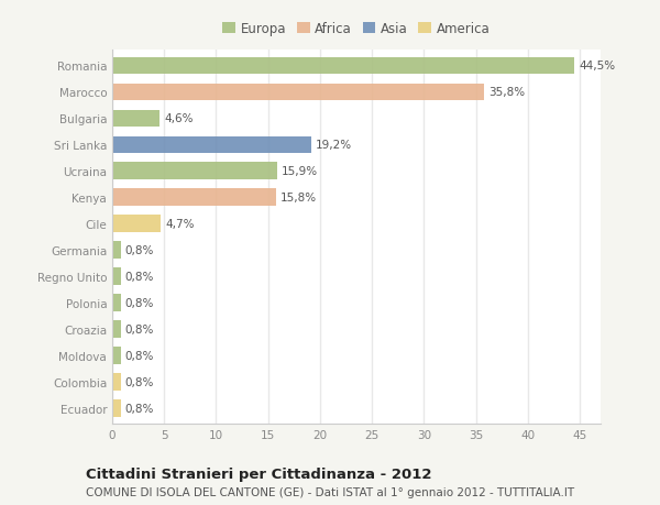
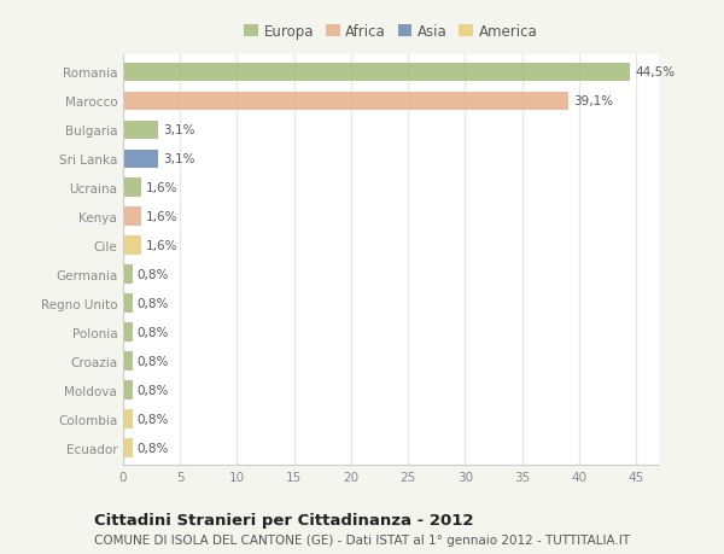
Marocco: 35,8% -> 39,1%
Bulgaria: 4,6% -> 3,1%
Sri Lanka: 19,2% -> 3,1%
Ucraina: 15,9% -> 1,6%
Kenya: 15,8% -> 1,6%
Cile: 4,7% -> 1,6%
